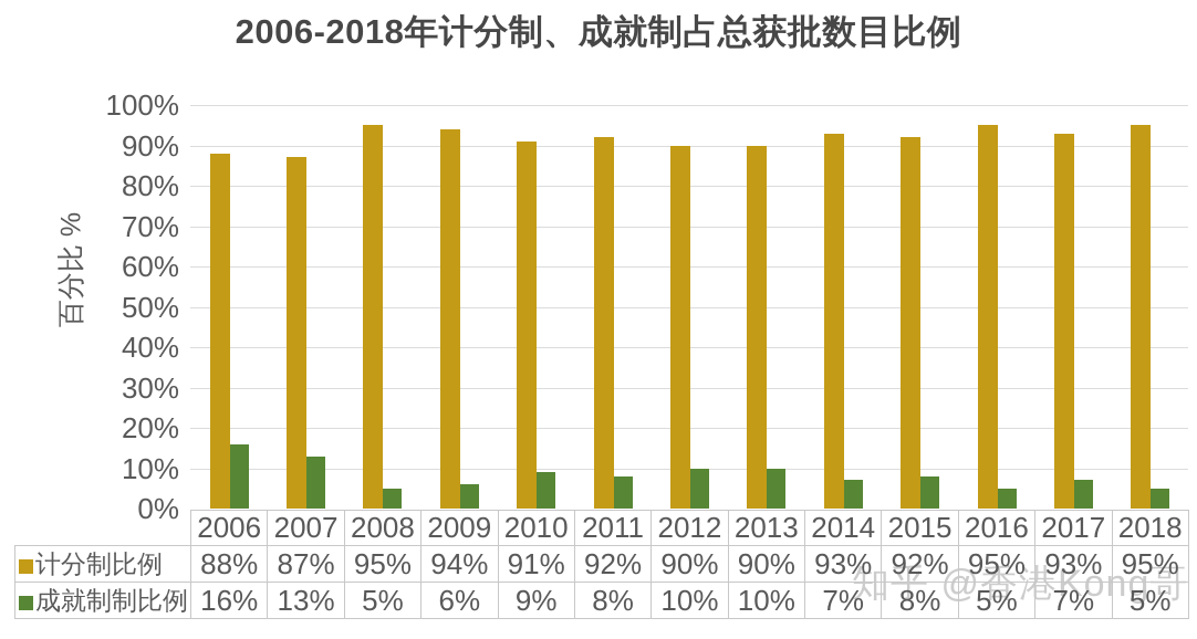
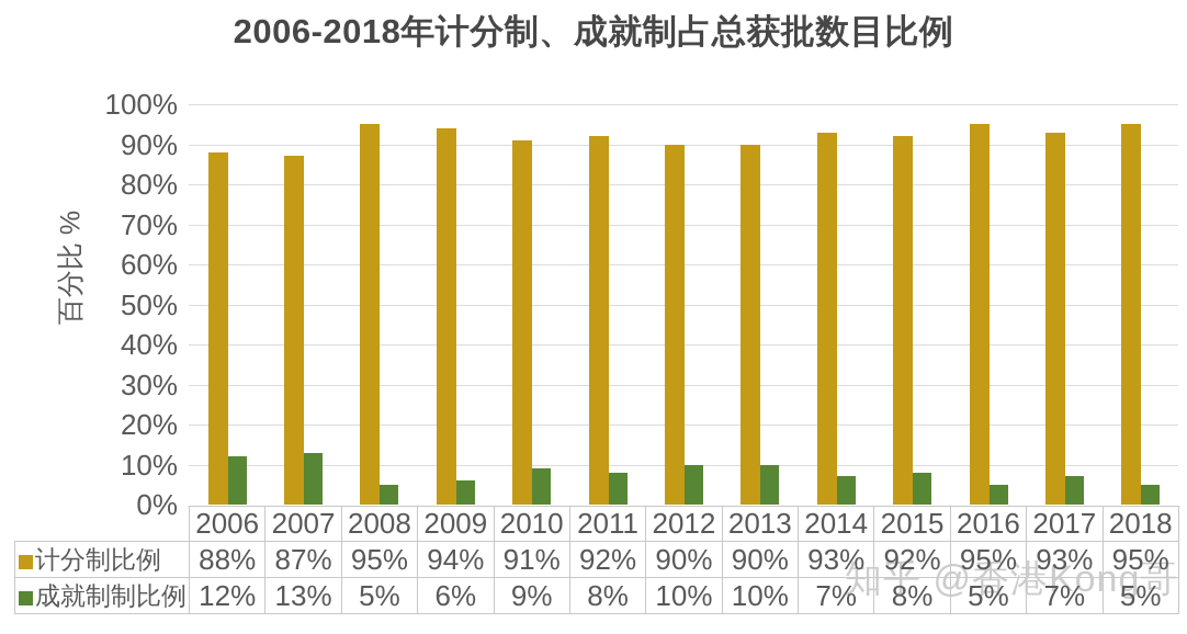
成就制制比例/2006: 16% -> 12%
